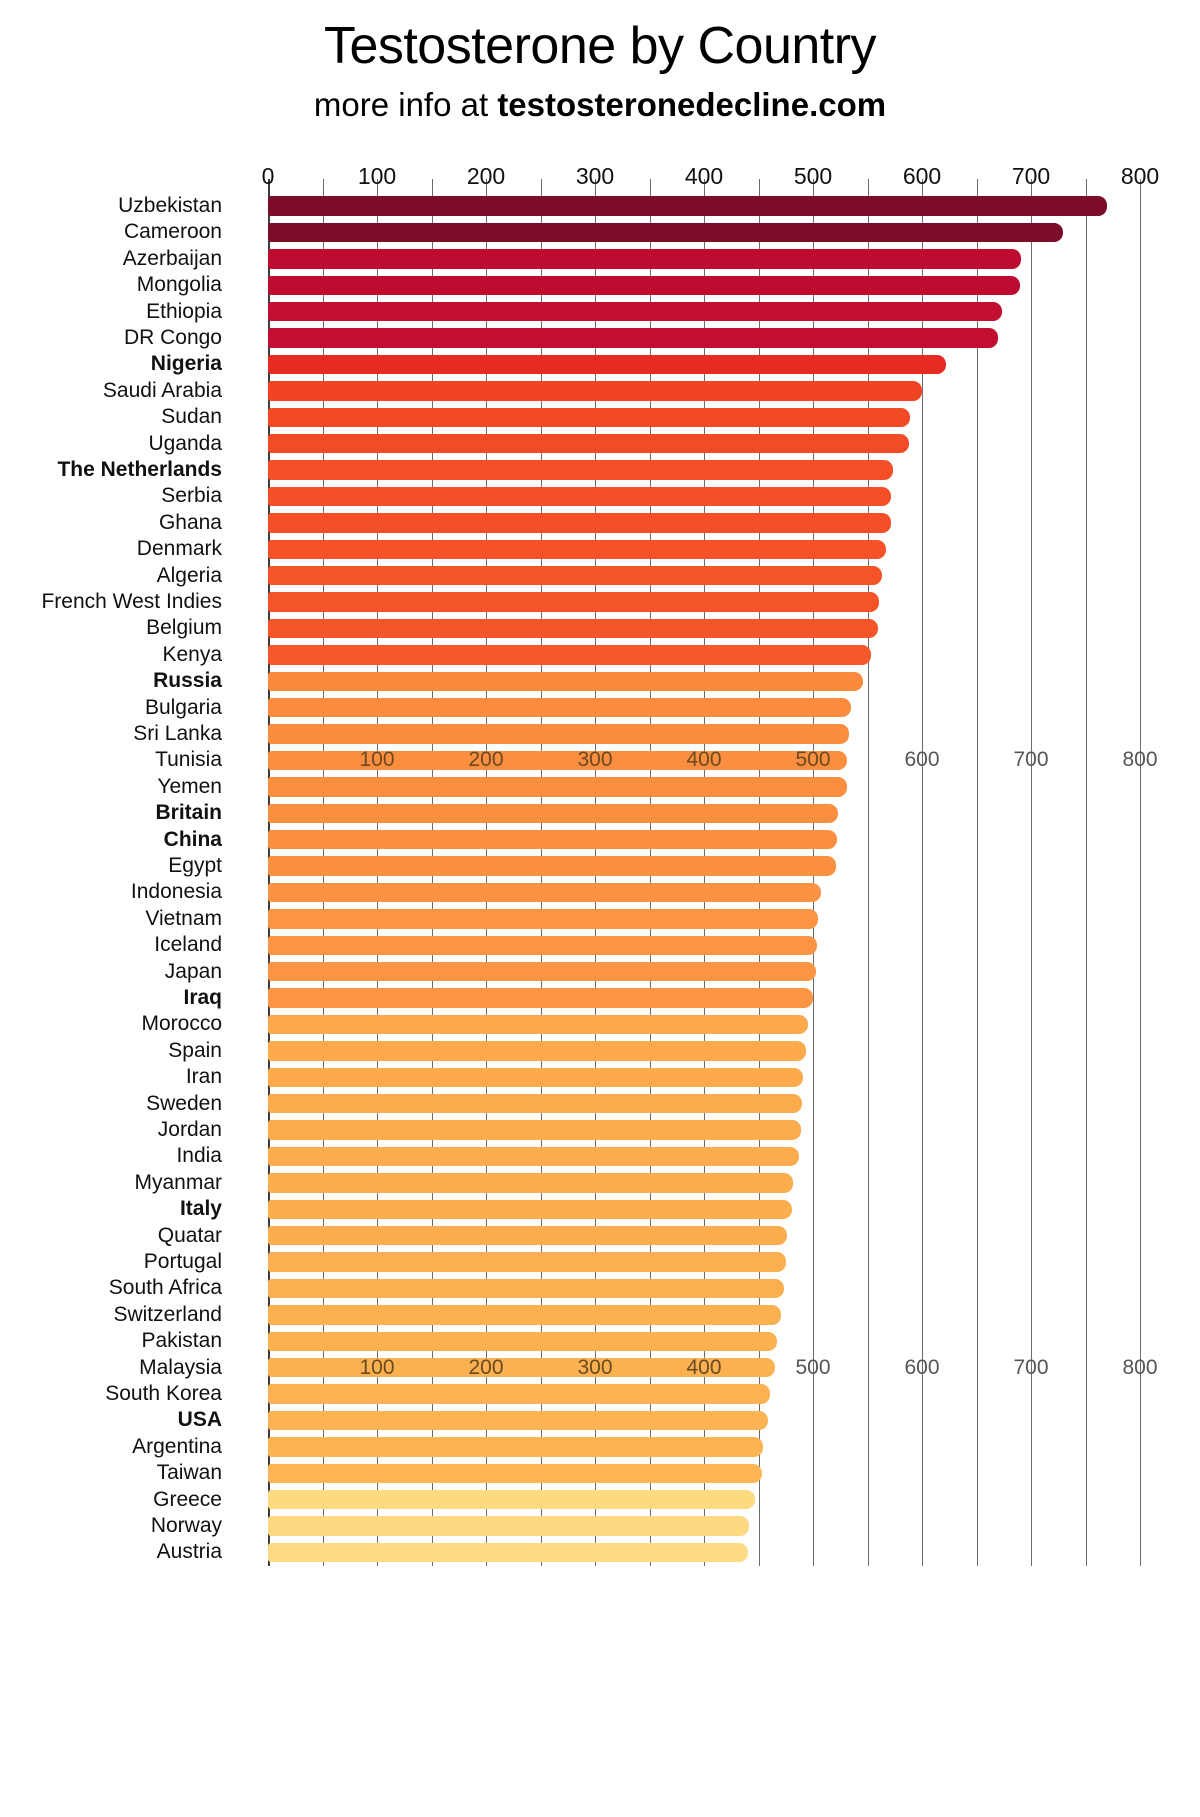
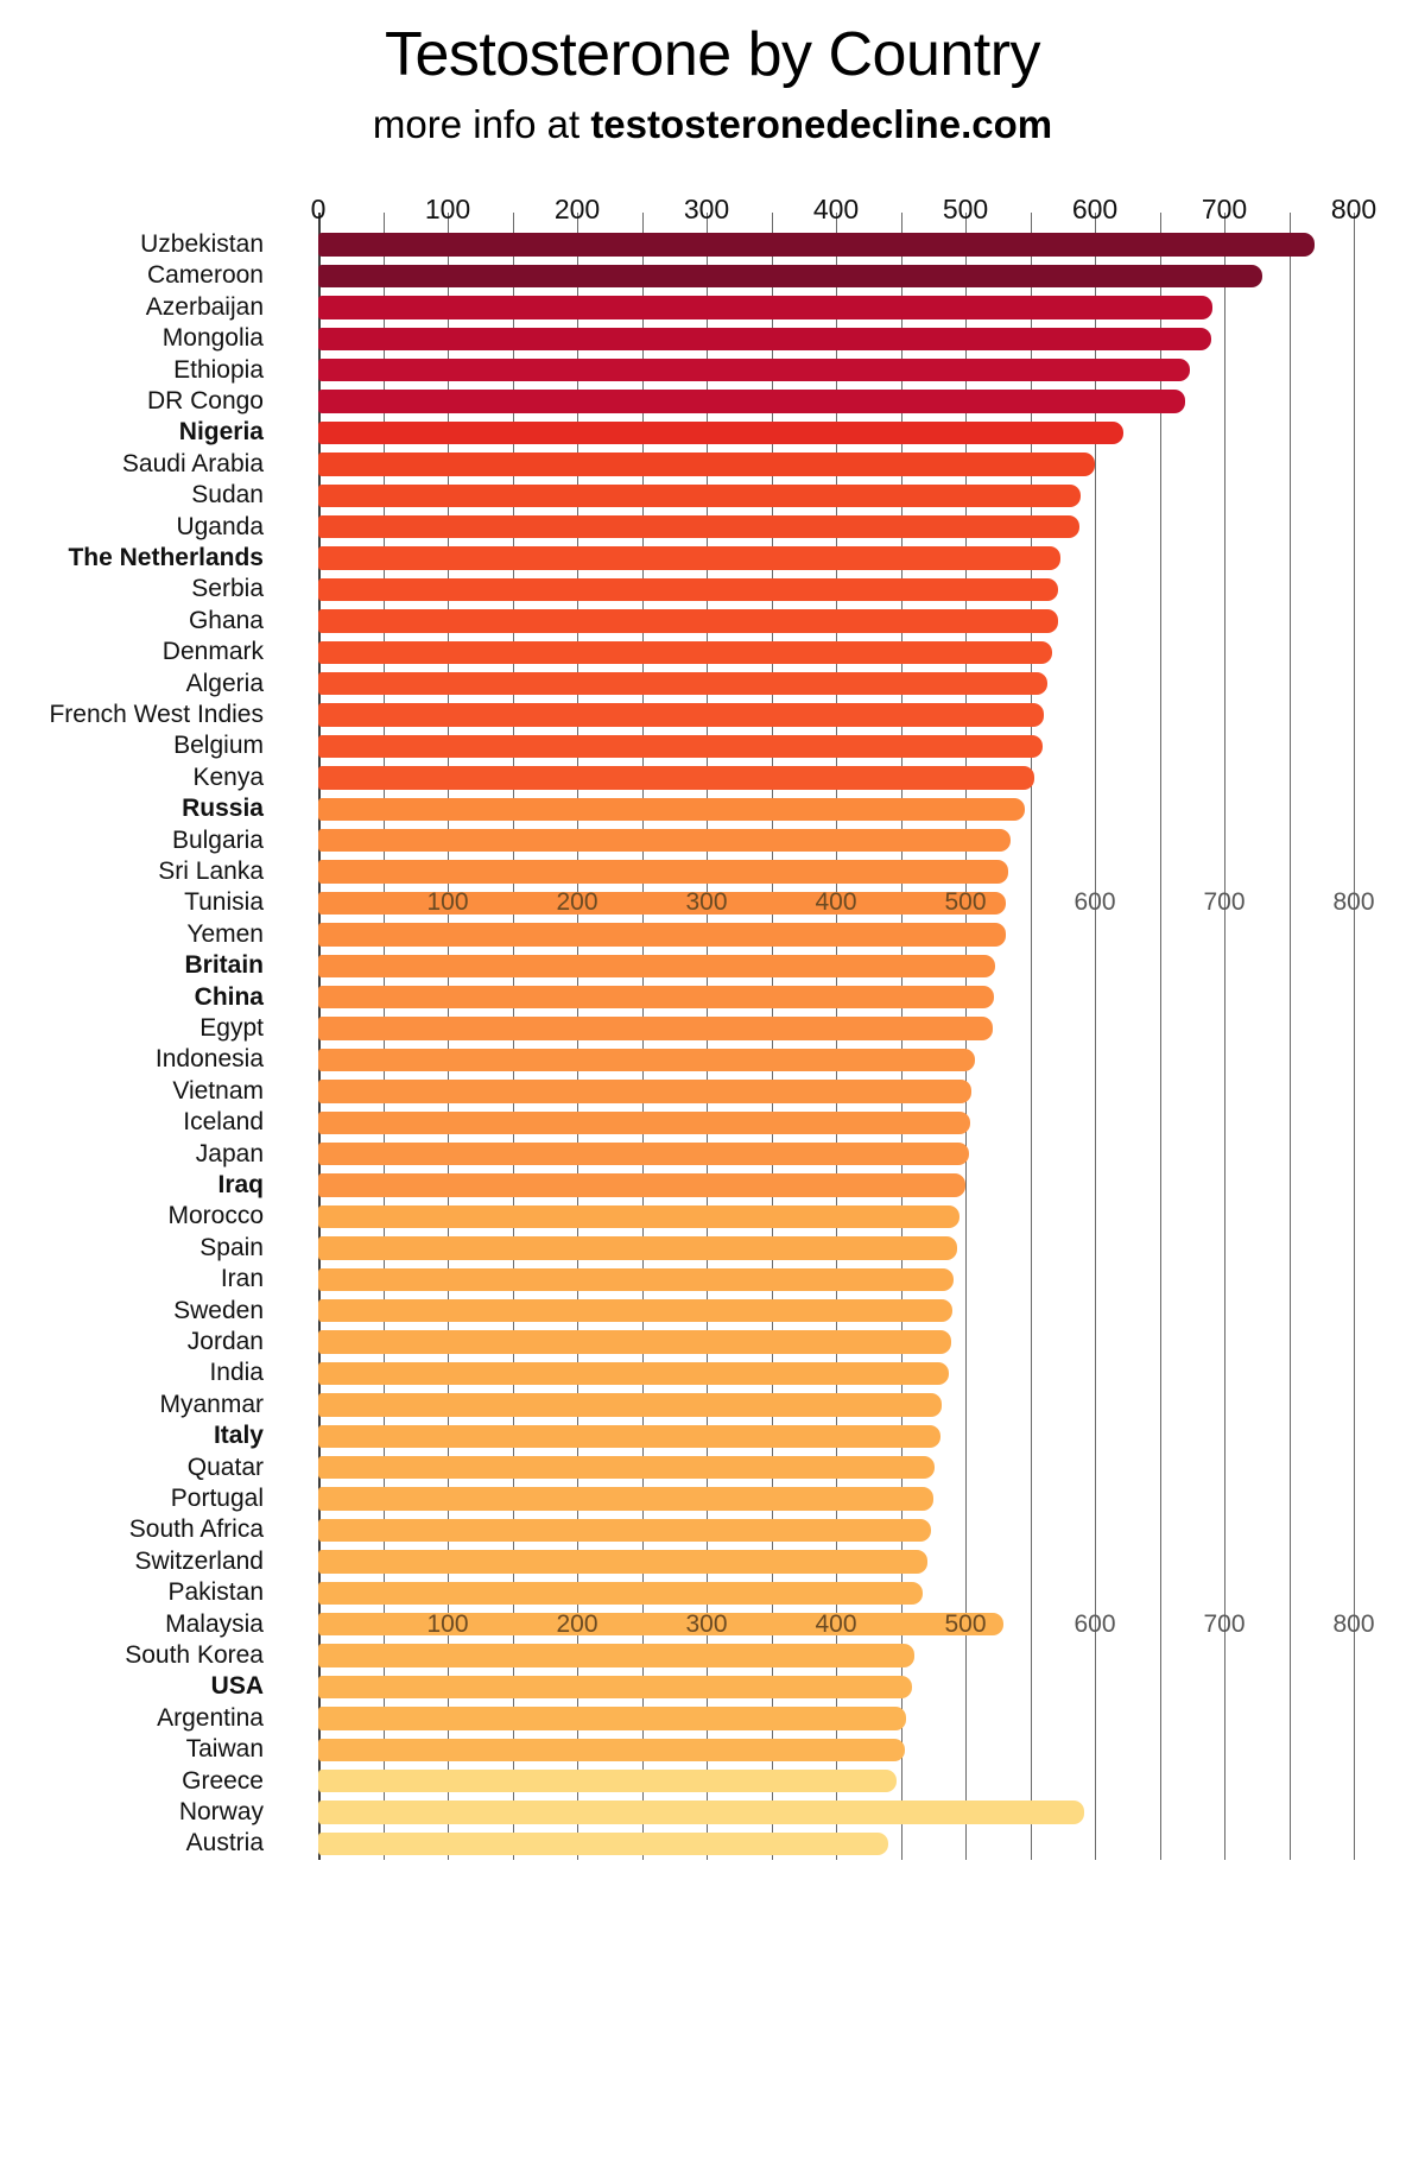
Malaysia: 465 -> 529
Norway: 441 -> 592
